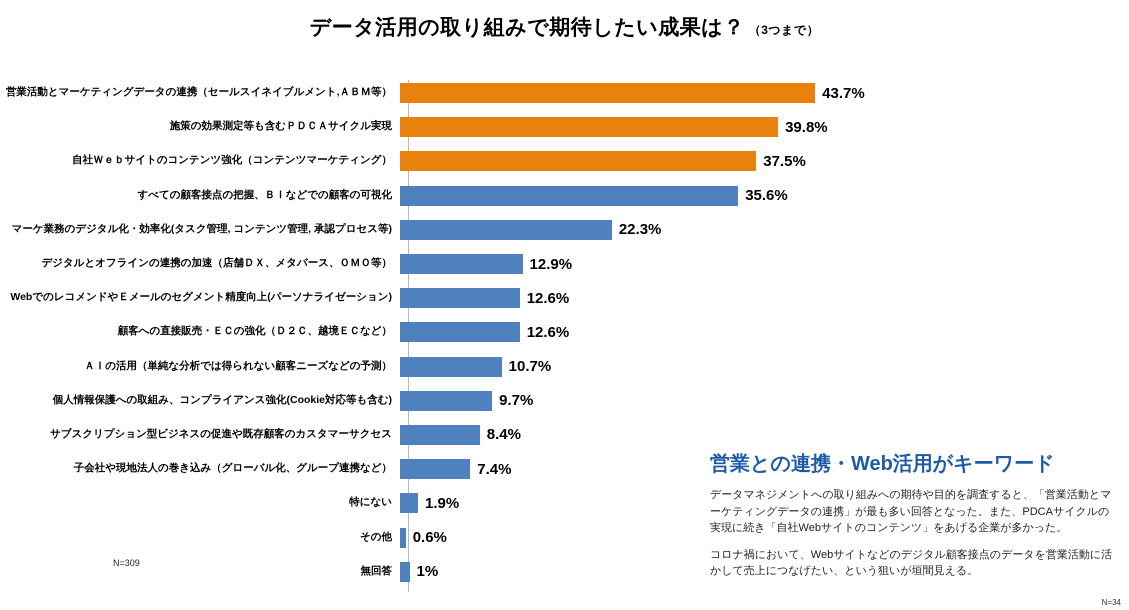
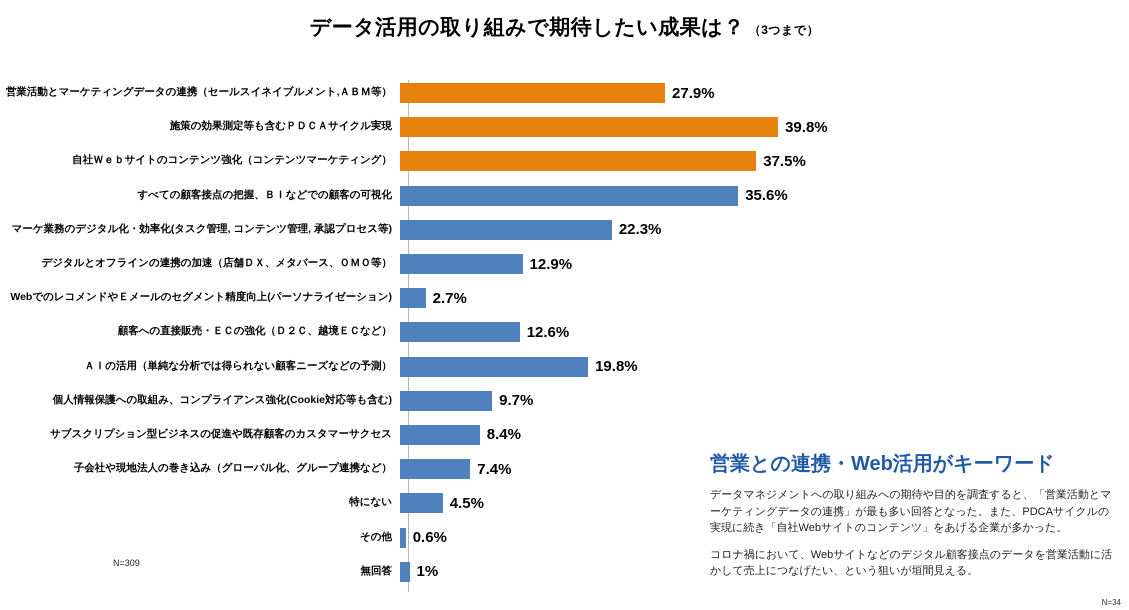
営業活動とマーケティングデータの連携（セールスイネイブルメント,ＡＢＭ等）: 43.7% -> 27.9%
WebでのレコメンドやＥメールのセグメント精度向上(パーソナライゼーション): 12.6% -> 2.7%
ＡＩの活用（単純な分析では得られない顧客ニーズなどの予測）: 10.7% -> 19.8%
特にない: 1.9% -> 4.5%
